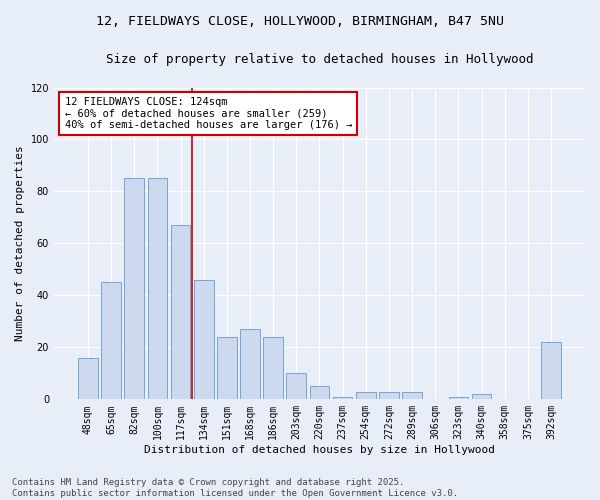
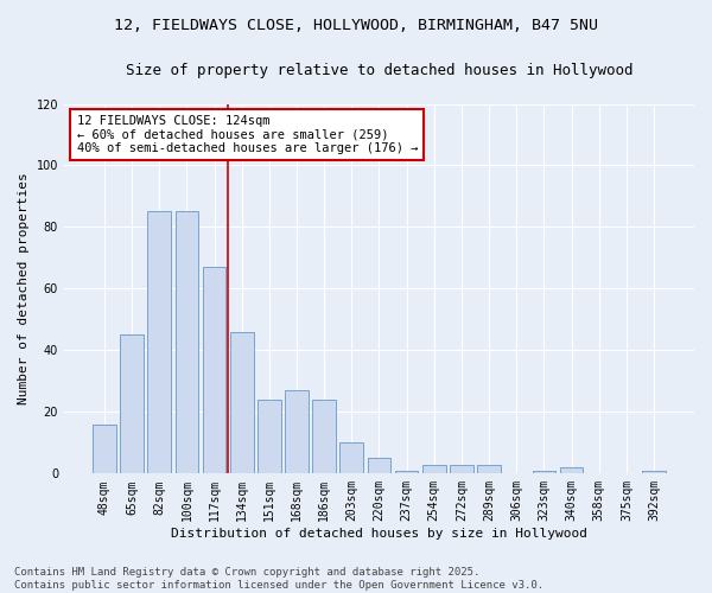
392sqm: 22 -> 1
